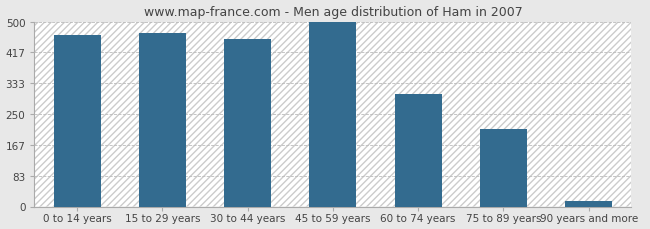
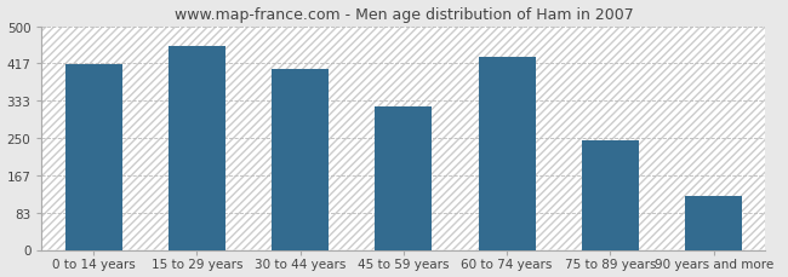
0 to 14 years: 463 -> 415
15 to 29 years: 470 -> 455
30 to 44 years: 453 -> 405
45 to 59 years: 500 -> 320
60 to 74 years: 305 -> 430
75 to 89 years: 210 -> 245
90 years and more: 15 -> 120
